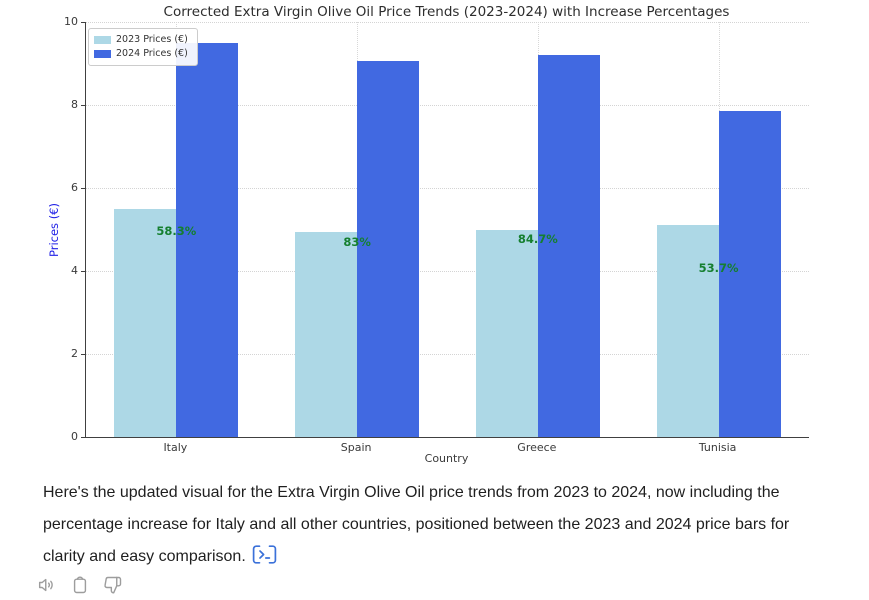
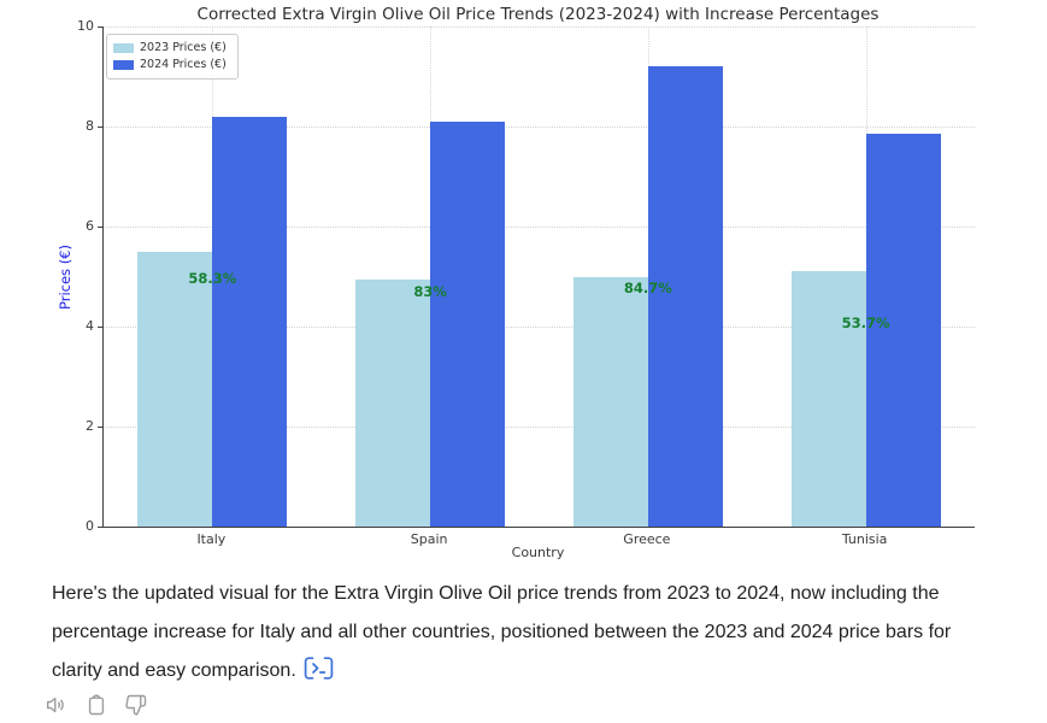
2024 Prices (€)/Italy: 9.5 -> 8.2
2024 Prices (€)/Spain: 9.1 -> 8.1
